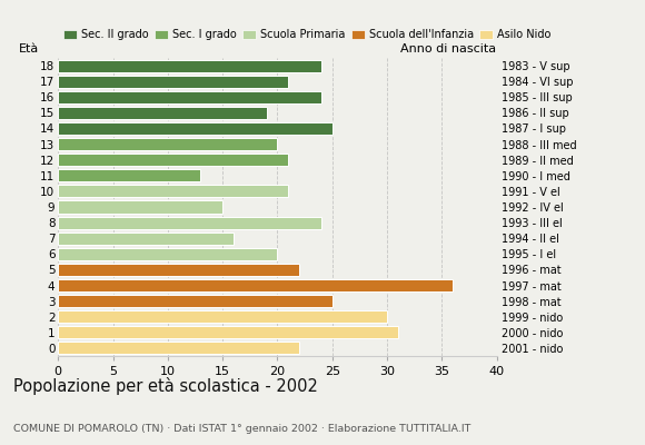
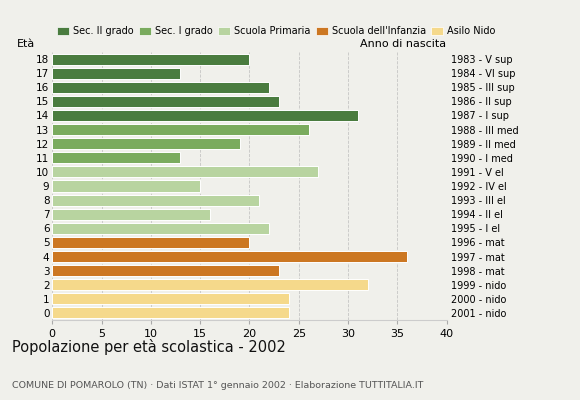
18: 24 -> 20
17: 21 -> 13
16: 24 -> 22
15: 19 -> 23
14: 25 -> 31
13: 20 -> 26
12: 21 -> 19
10: 21 -> 27
8: 24 -> 21
6: 20 -> 22
5: 22 -> 20
3: 25 -> 23
2: 30 -> 32
1: 31 -> 24
0: 22 -> 24
